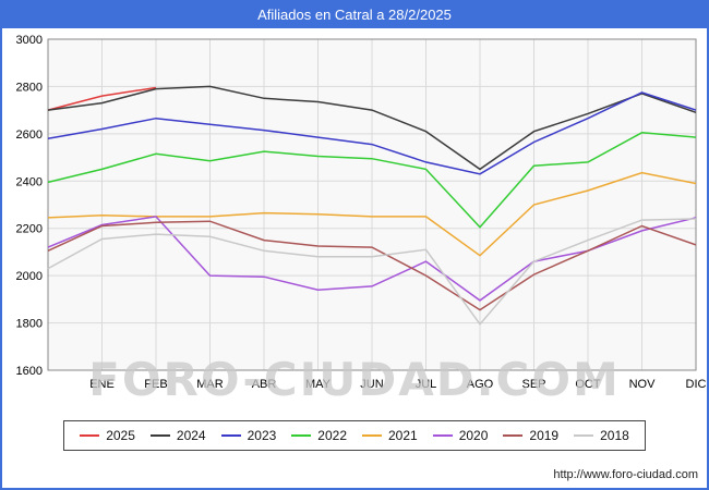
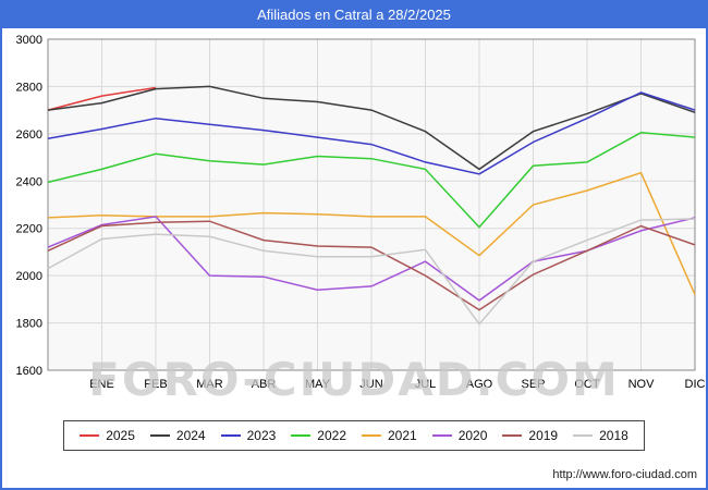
2022/ABR: 2520 -> 2470
2021/DIC: 2390 -> 1920
